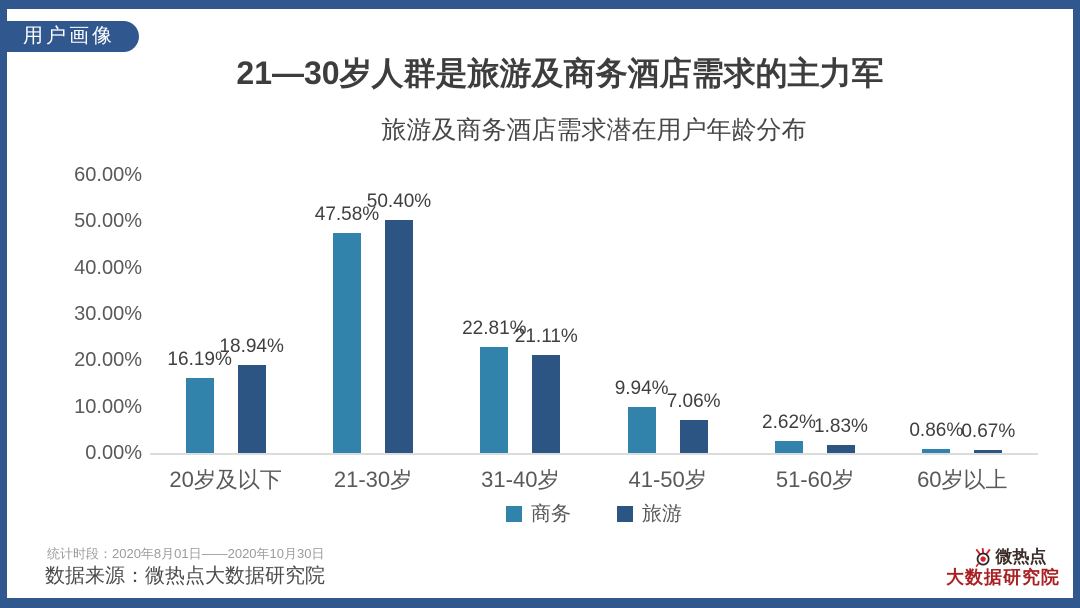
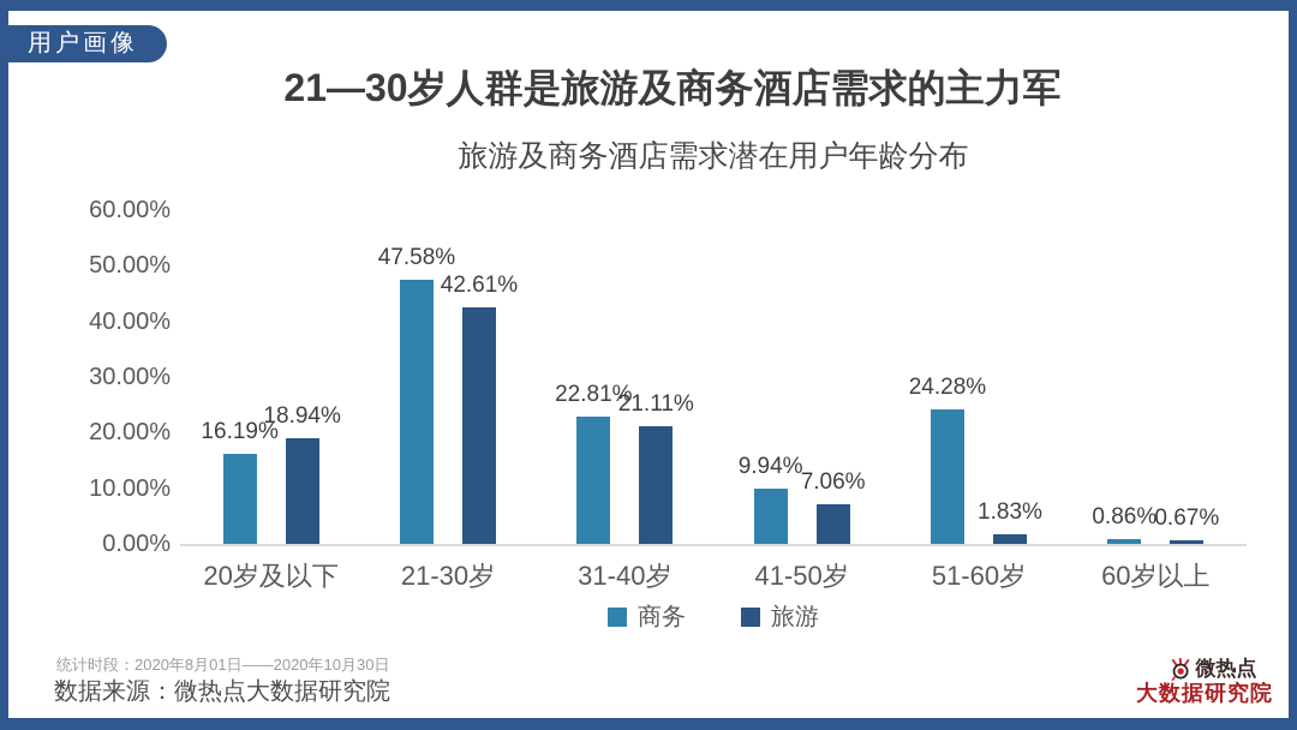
旅游/21-30岁: 50.40% -> 42.61%
商务/51-60岁: 2.62% -> 24.28%
